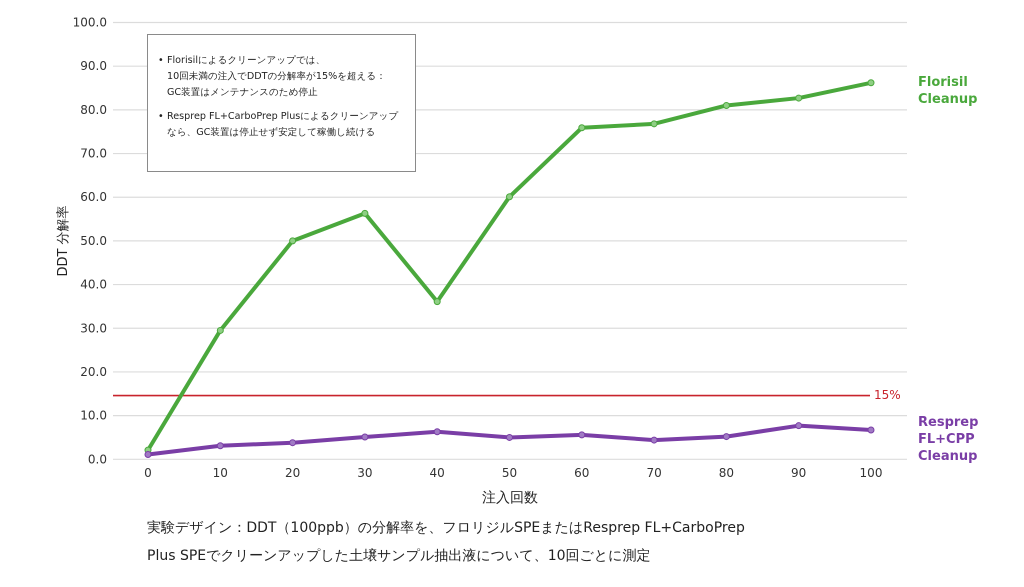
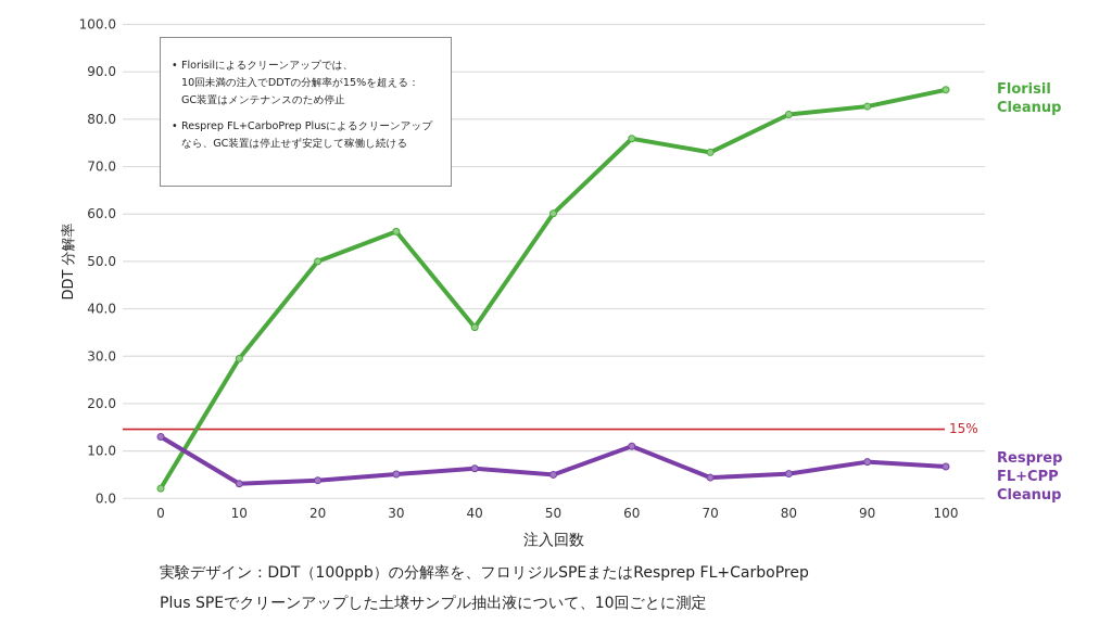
Resprep FL+CPP Cleanup/0: 1 -> 13
Resprep FL+CPP Cleanup/60: 6 -> 11
Florisil Cleanup/70: 77 -> 73
